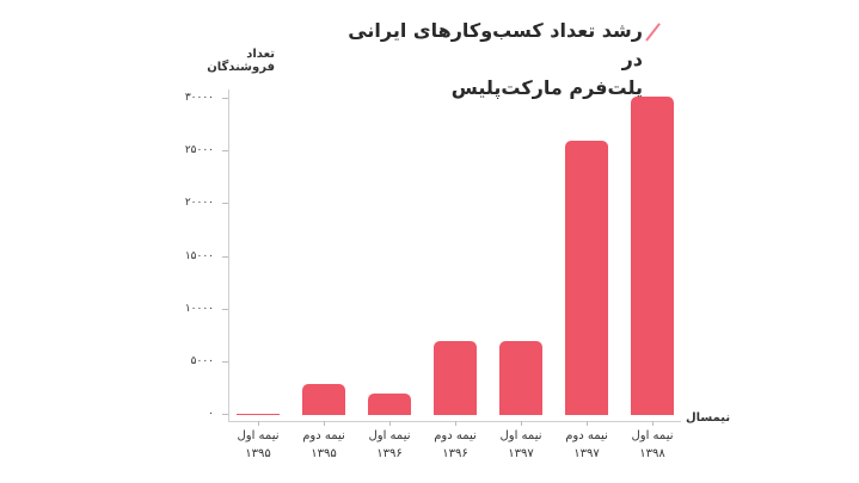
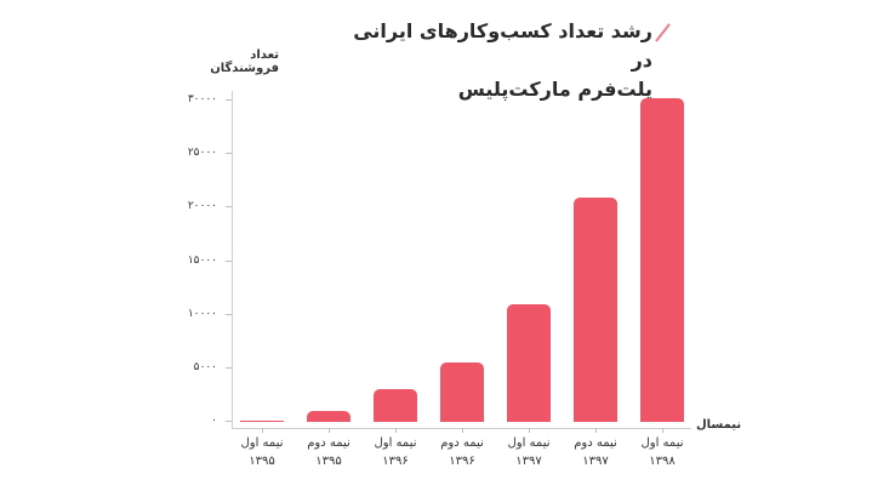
نیمه دوم ۱۳۹۵: 3000 -> 1000
نیمه اول ۱۳۹۶: 2000 -> 3000
نیمه دوم ۱۳۹۶: 7000 -> 6000
نیمه اول ۱۳۹۷: 7000 -> 11000
نیمه دوم ۱۳۹۷: 26000 -> 21000
